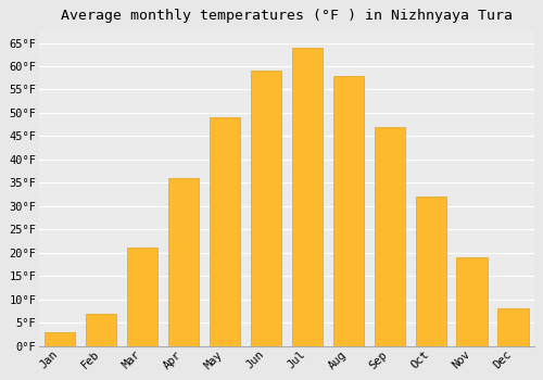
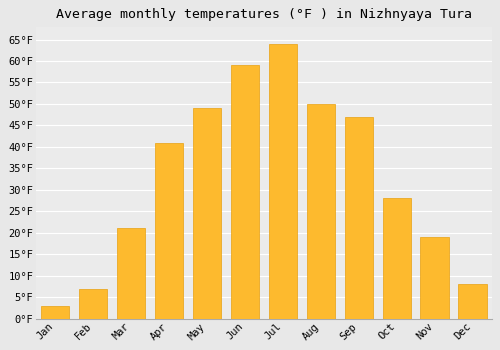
Apr: 36°F -> 41°F
Aug: 58°F -> 50°F
Oct: 32°F -> 28°F
